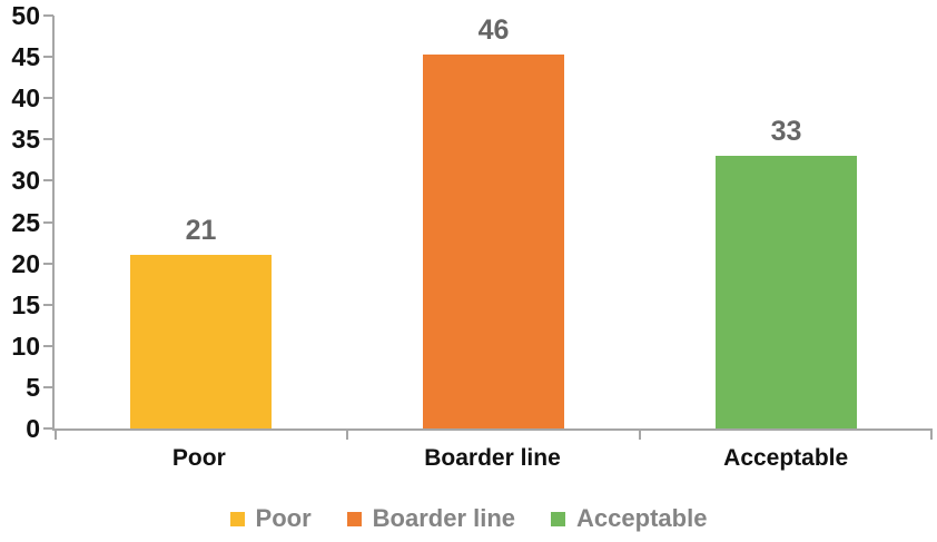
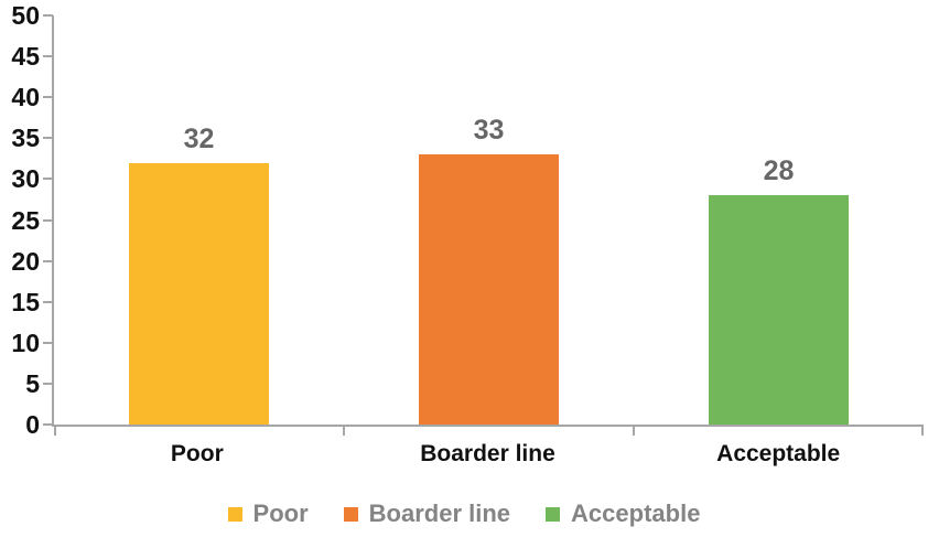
Poor: 21 -> 32
Boarder line: 46 -> 33
Acceptable: 33 -> 28
